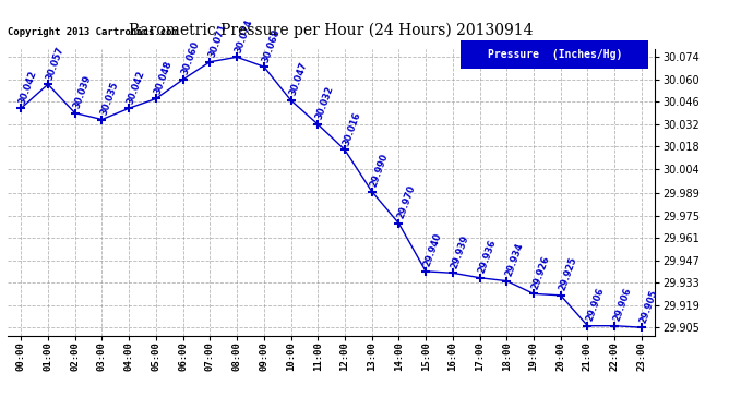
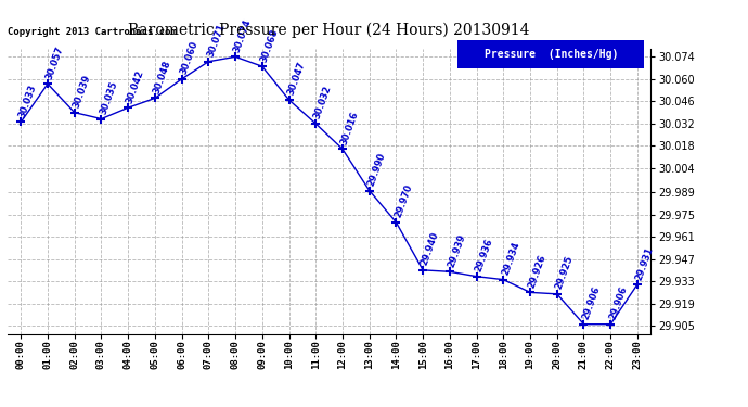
00:00: 30.042 -> 30.033
23:00: 29.905 -> 29.931
